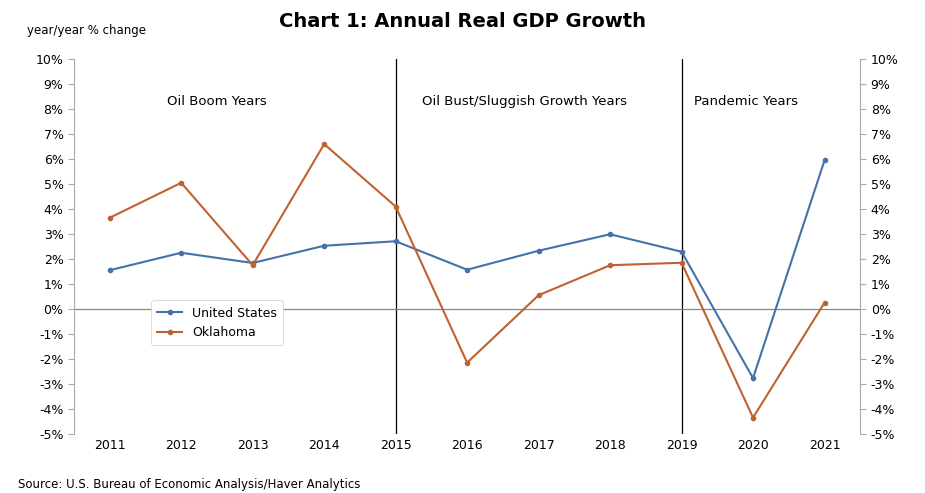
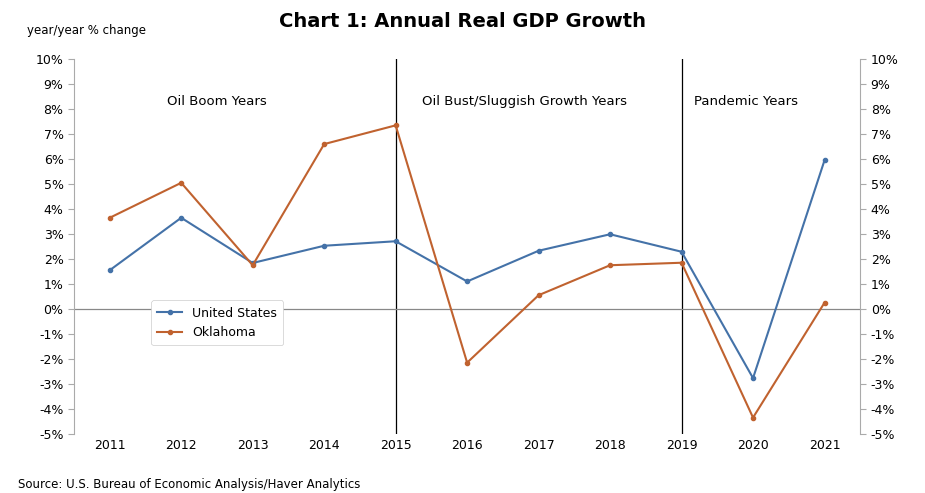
United States/2012: 2.25% -> 3.65%
Oklahoma/2015: 4.10% -> 7.35%
United States/2016: 1.57% -> 1.10%
